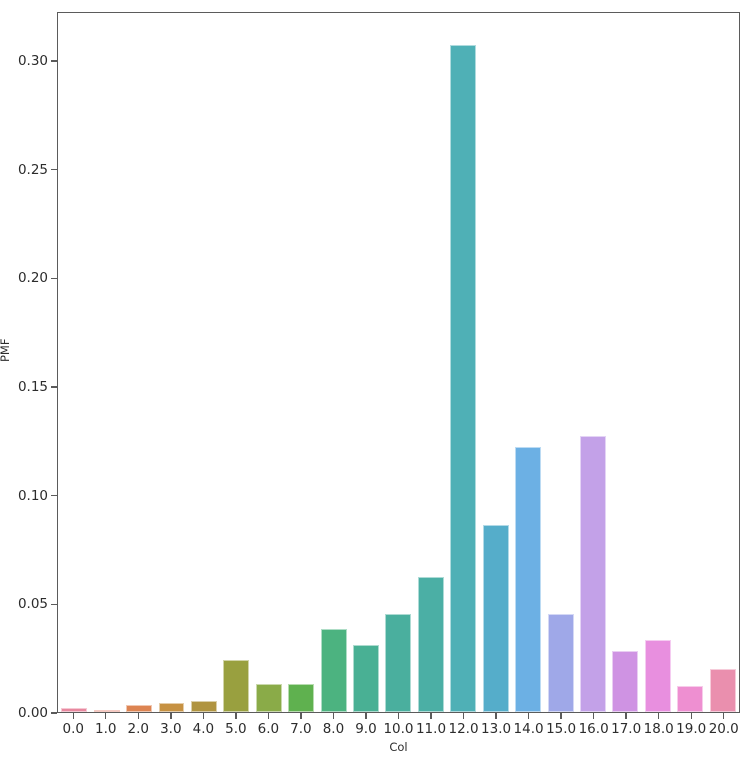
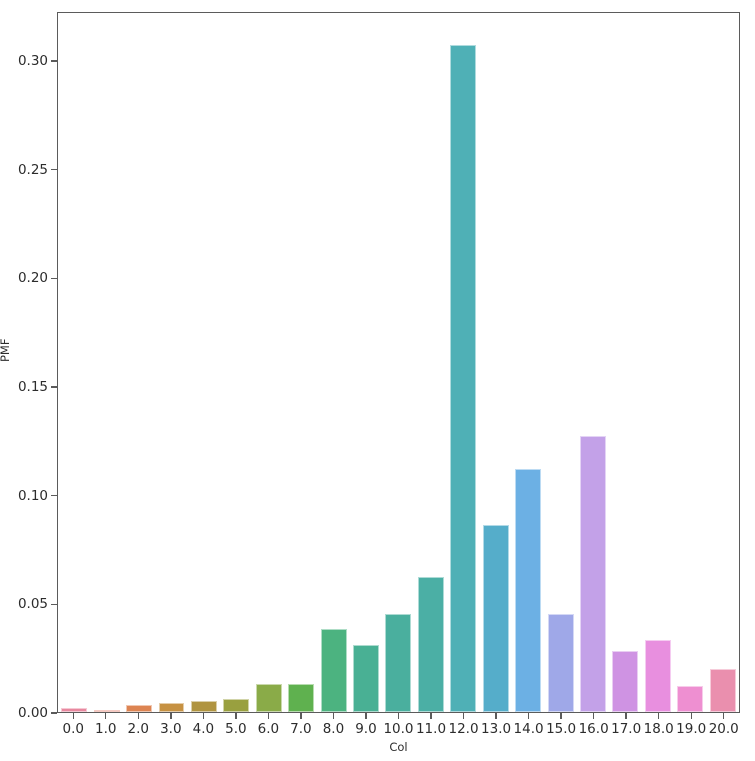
5.0: 0.024 -> 0.006
14.0: 0.122 -> 0.112
